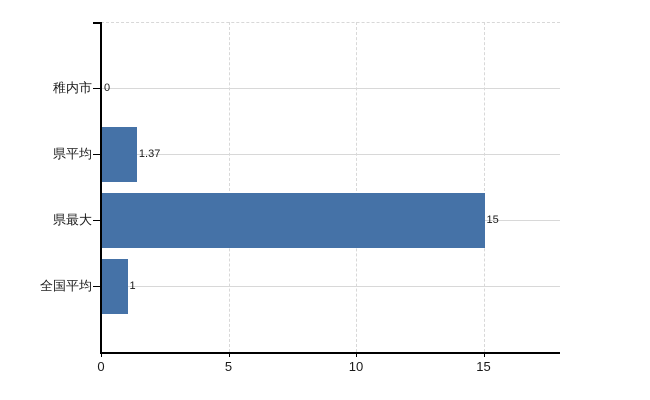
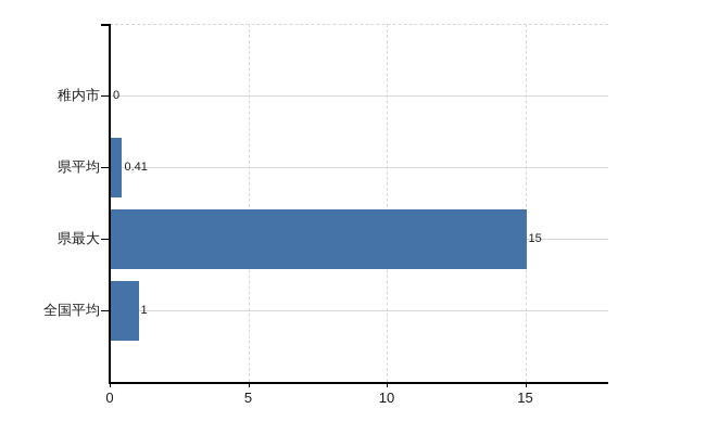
県平均: 1.37 -> 0.41
